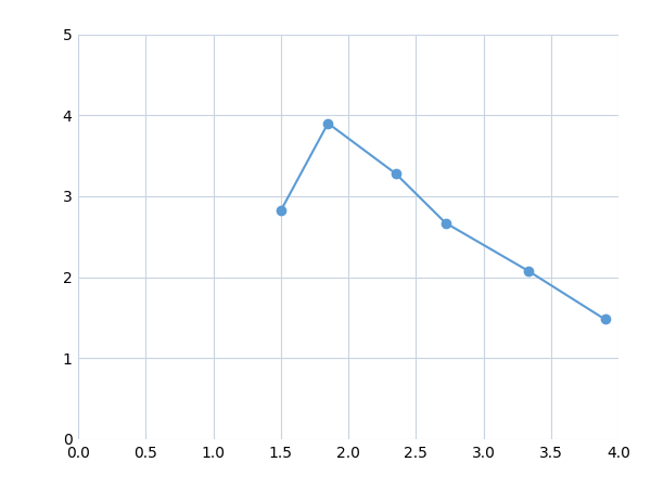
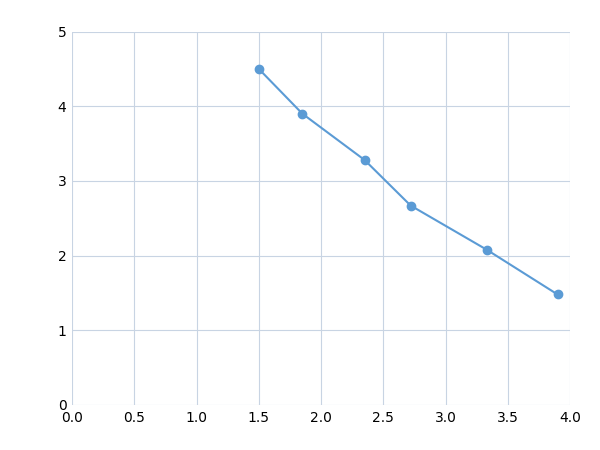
1.5: 2.82 -> 4.50
